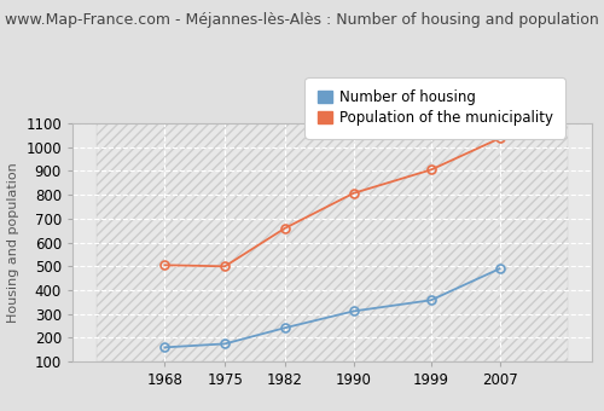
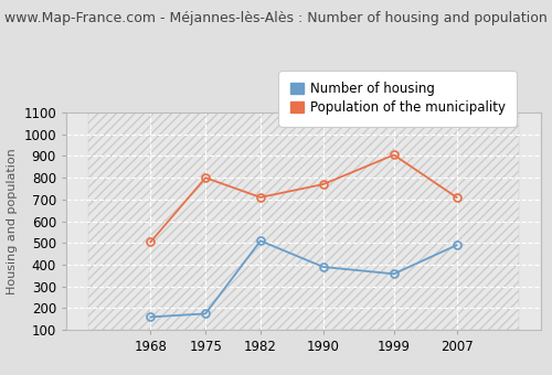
Population of the municipality/1975: 500 -> 800
Number of housing/1982: 240 -> 510
Population of the municipality/1982: 660 -> 710
Number of housing/1990: 310 -> 390
Population of the municipality/1990: 810 -> 770
Population of the municipality/2007: 1040 -> 710
